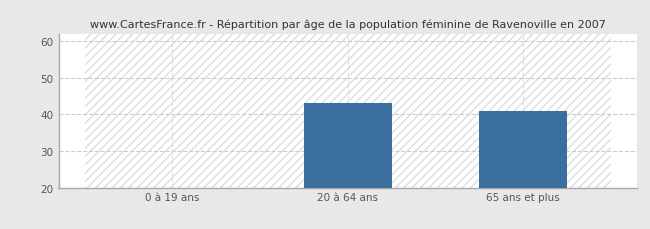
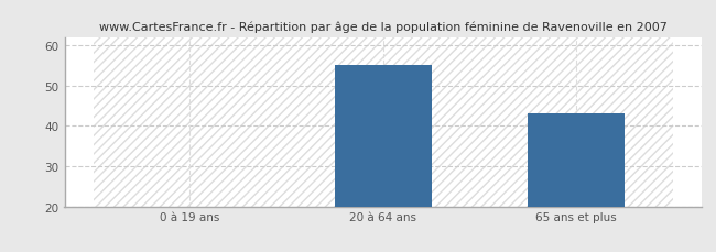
20 à 64 ans: 43 -> 55
65 ans et plus: 41 -> 43
